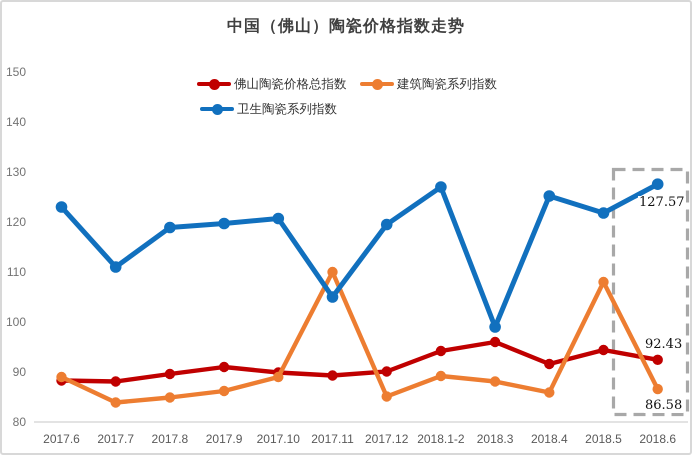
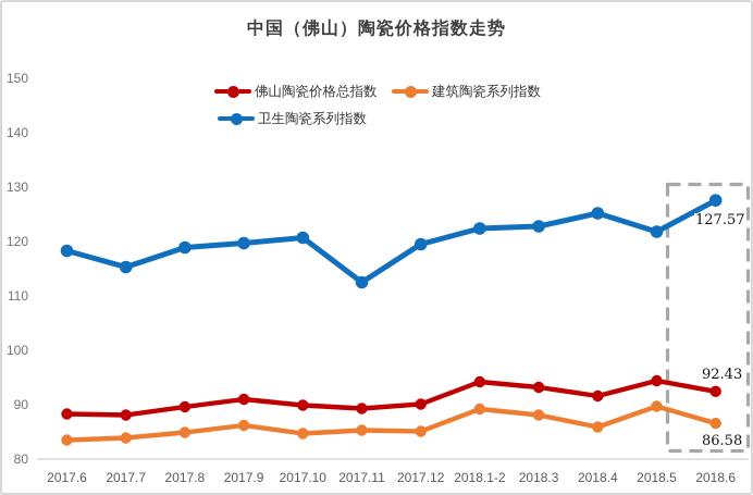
建筑陶瓷系列指数/2017.6: 89 -> 84
卫生陶瓷系列指数/2017.6: 123 -> 118
卫生陶瓷系列指数/2017.7: 111 -> 115
建筑陶瓷系列指数/2017.10: 89 -> 85
建筑陶瓷系列指数/2017.11: 110 -> 85
卫生陶瓷系列指数/2017.11: 105 -> 112
卫生陶瓷系列指数/2018.1-2: 127 -> 122
佛山陶瓷价格总指数/2018.3: 96 -> 93
卫生陶瓷系列指数/2018.3: 99 -> 123
建筑陶瓷系列指数/2018.5: 108 -> 90
